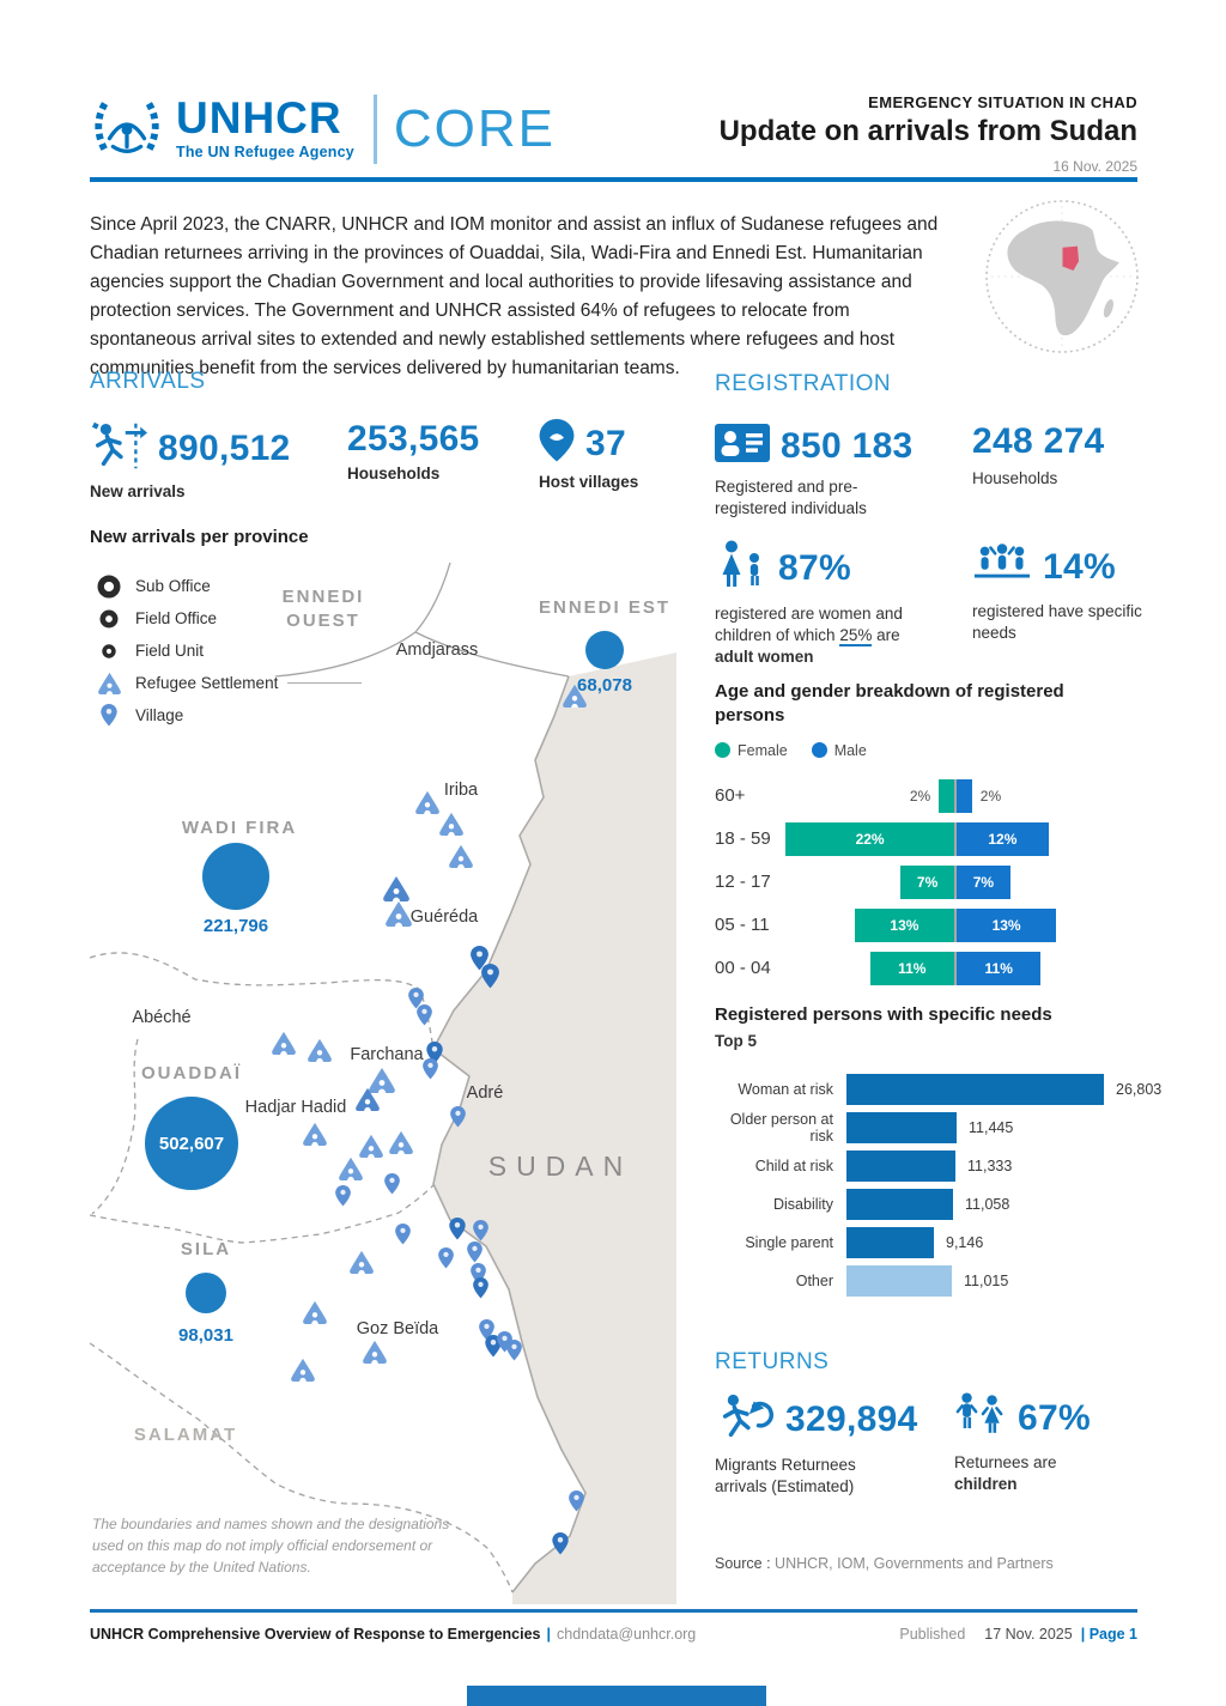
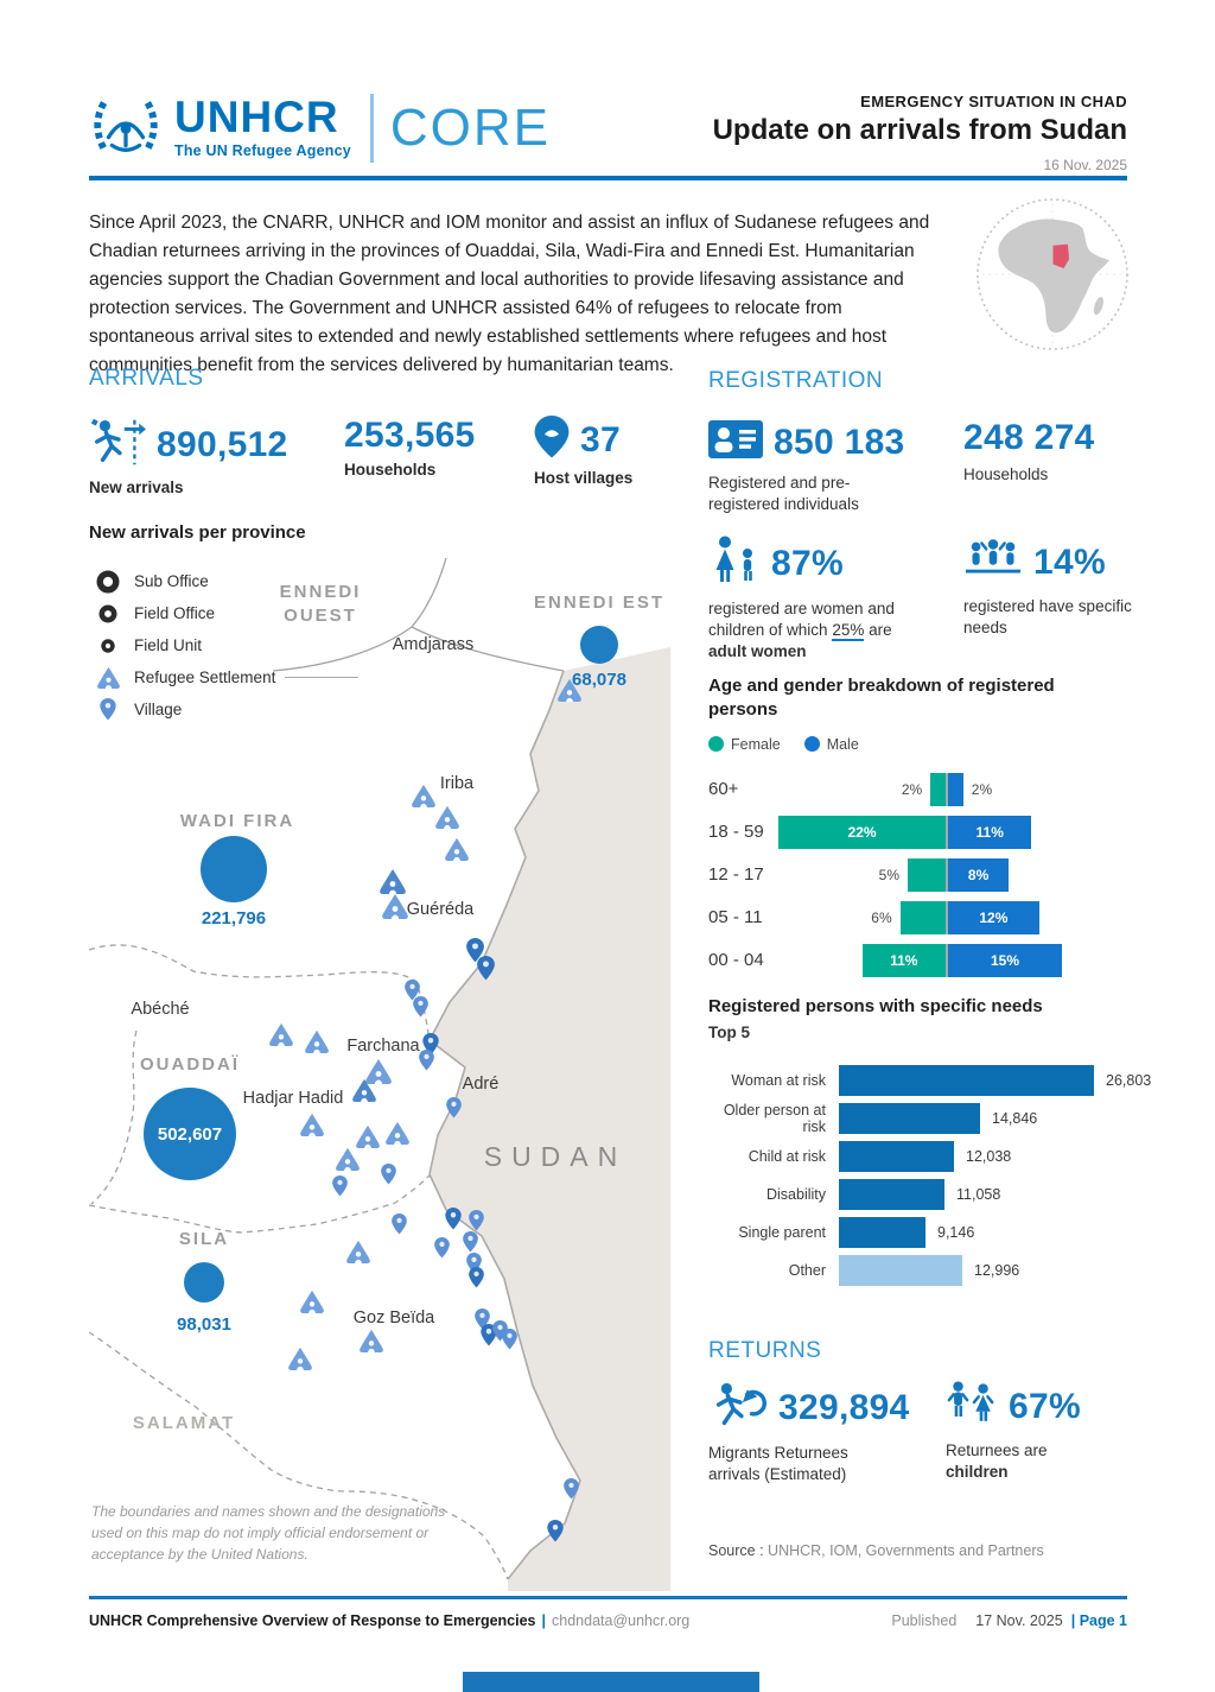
Age and gender breakdown of registered persons/Male/18 - 59: 12% -> 11%
Age and gender breakdown of registered persons/Female/12 - 17: 7% -> 5%
Age and gender breakdown of registered persons/Male/12 - 17: 7% -> 8%
Age and gender breakdown of registered persons/Female/05 - 11: 13% -> 6%
Age and gender breakdown of registered persons/Male/05 - 11: 13% -> 12%
Age and gender breakdown of registered persons/Male/00 - 04: 11% -> 15%
Registered persons with specific needs/Older person at risk: 11,445 -> 14,846
Registered persons with specific needs/Child at risk: 11,333 -> 12,038
Registered persons with specific needs/Other: 11,015 -> 12,996
